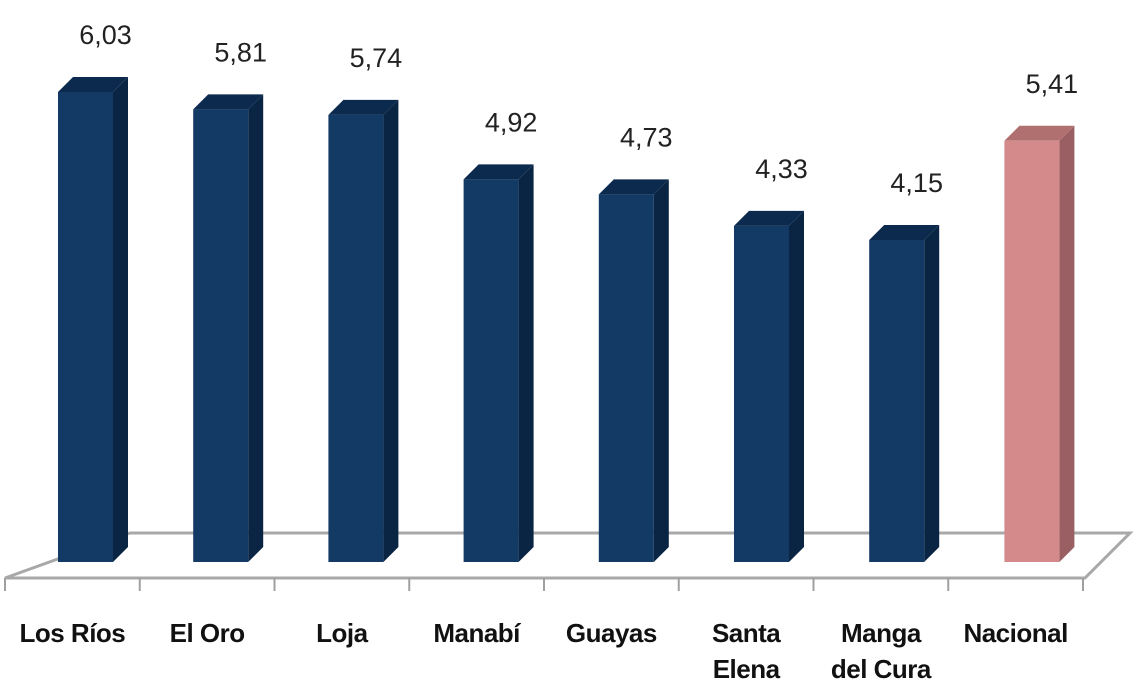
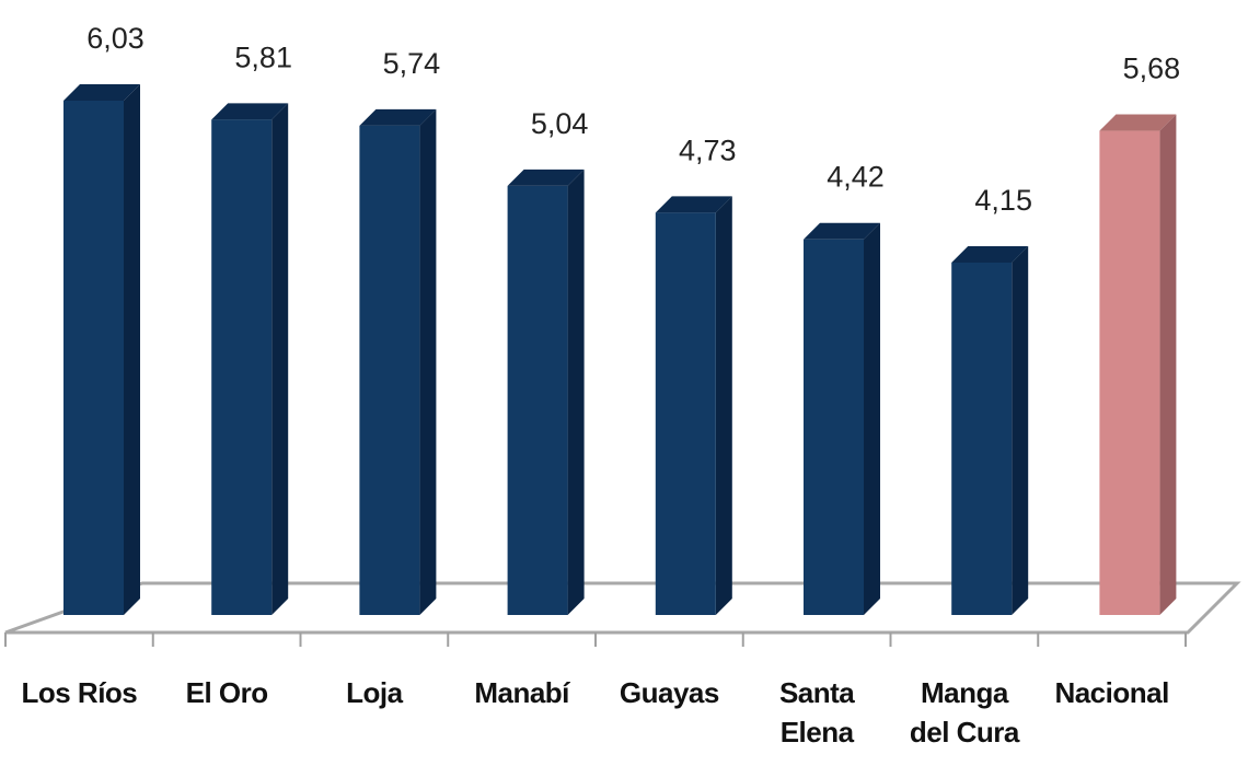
Manabí: 4,92 -> 5,04
Santa Elena: 4,33 -> 4,42
Nacional: 5,41 -> 5,68
